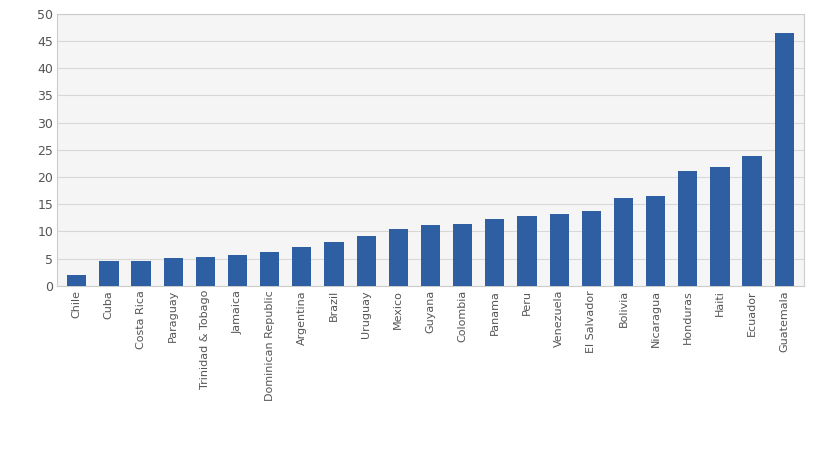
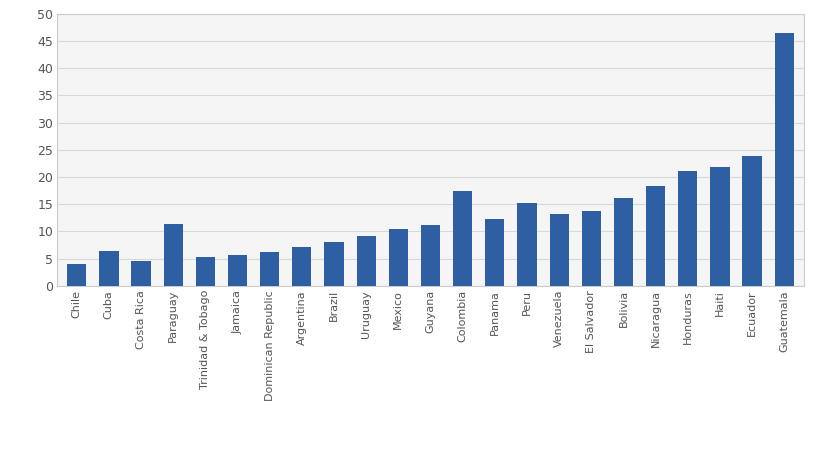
Chile: 2.0 -> 4.0
Cuba: 4.5 -> 6.4
Paraguay: 5.2 -> 11.4
Colombia: 11.4 -> 17.4
Peru: 12.8 -> 15.2
Nicaragua: 16.5 -> 18.4
